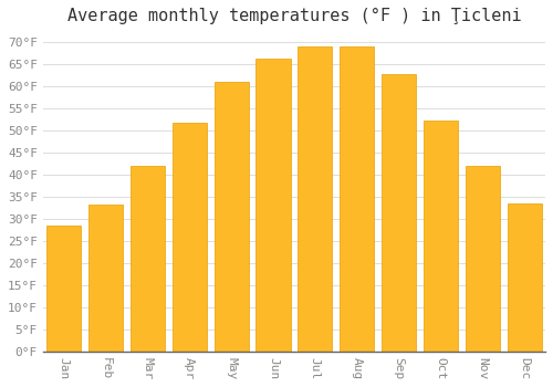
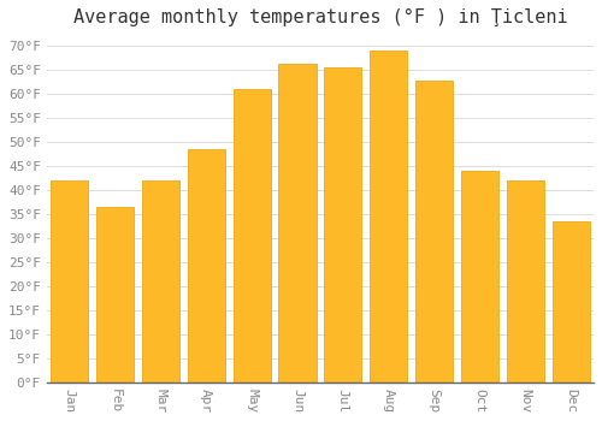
Jan: 28.4°F -> 42.0°F
Feb: 33.3°F -> 36.5°F
Apr: 51.8°F -> 48.5°F
Jul: 69.1°F -> 65.5°F
Oct: 52.2°F -> 44.0°F
